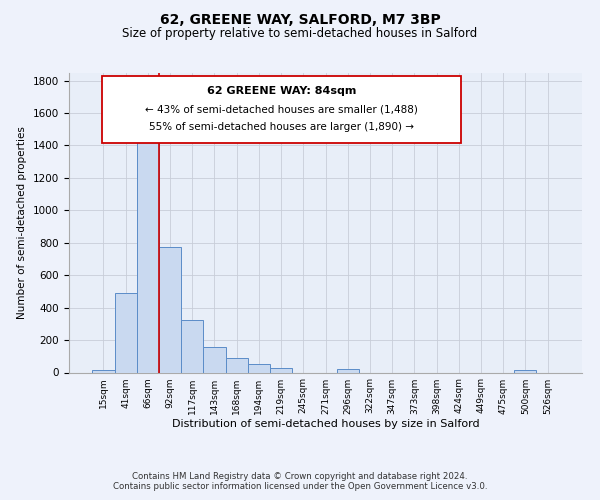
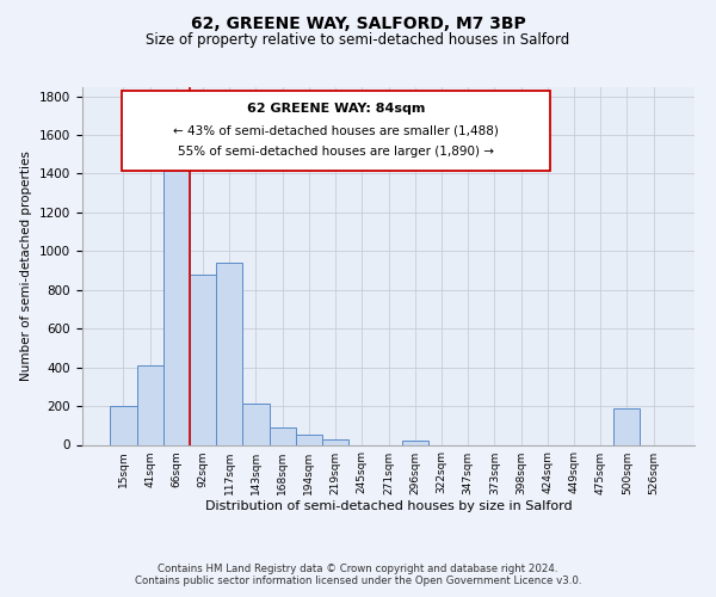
15sqm: 20 -> 200
41sqm: 490 -> 410
92sqm: 780 -> 880
117sqm: 320 -> 940
143sqm: 160 -> 210
500sqm: 20 -> 190
